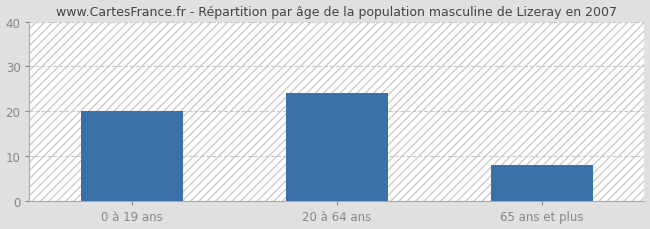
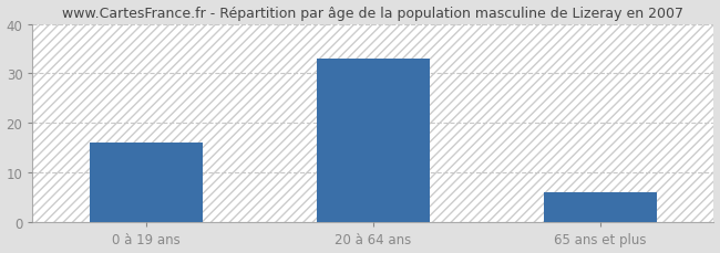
0 à 19 ans: 20 -> 16
20 à 64 ans: 24 -> 33
65 ans et plus: 8 -> 6
